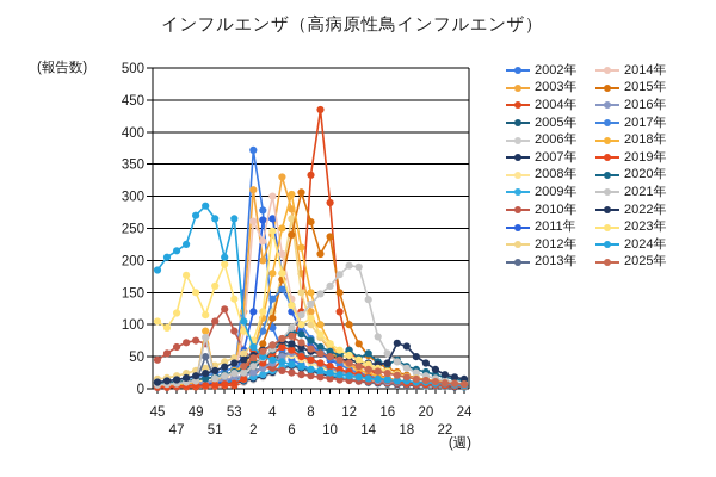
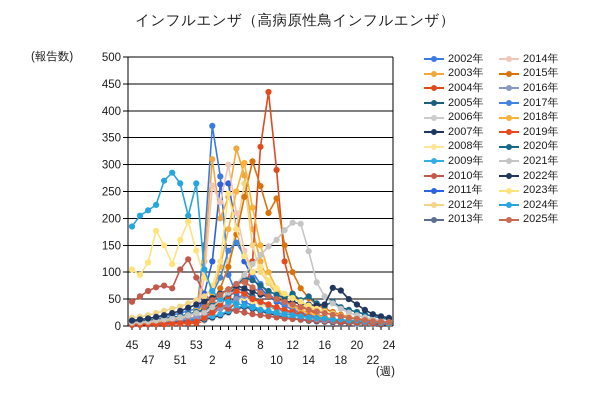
2013年/50: 50 -> 10
2018年/50: 90 -> 10
2021年/50: 80 -> 10
2019年/2: 60 -> 20
